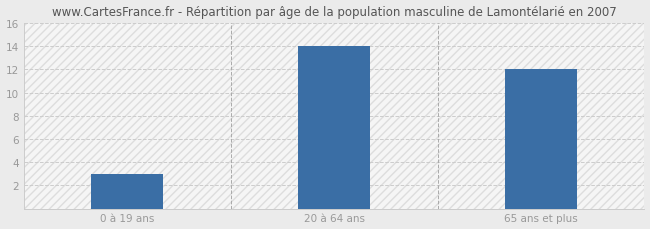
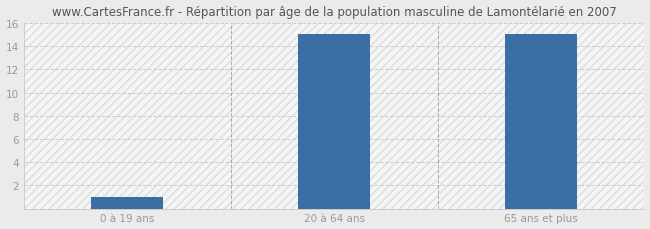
0 à 19 ans: 3 -> 1
20 à 64 ans: 14 -> 15
65 ans et plus: 12 -> 15
